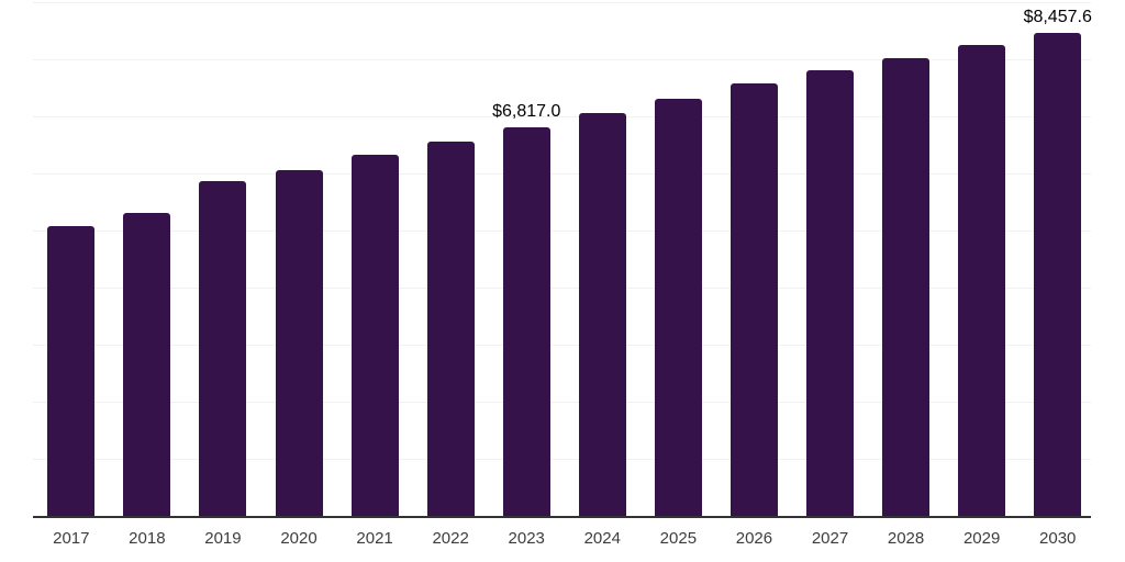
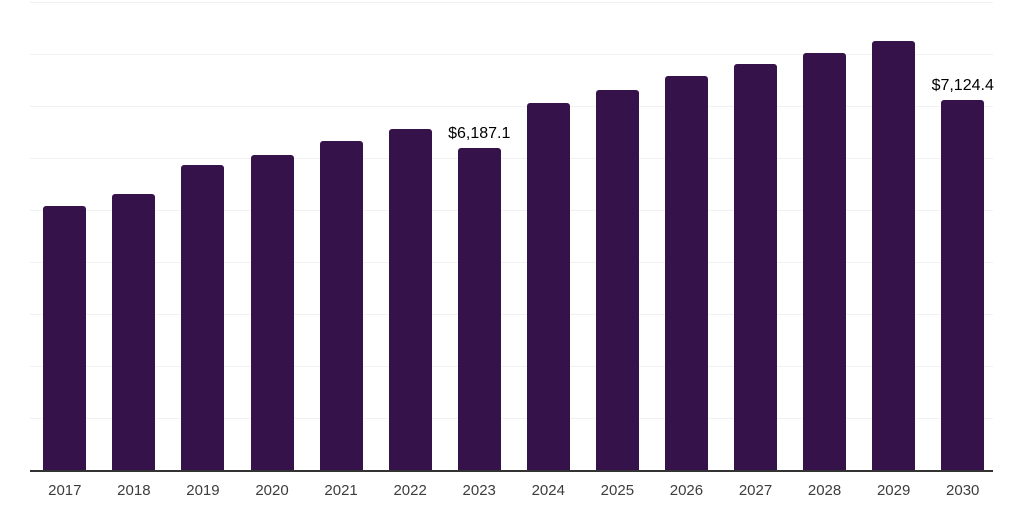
2023: $6,817.0 -> $6,187.1
2030: $8,457.6 -> $7,124.4
